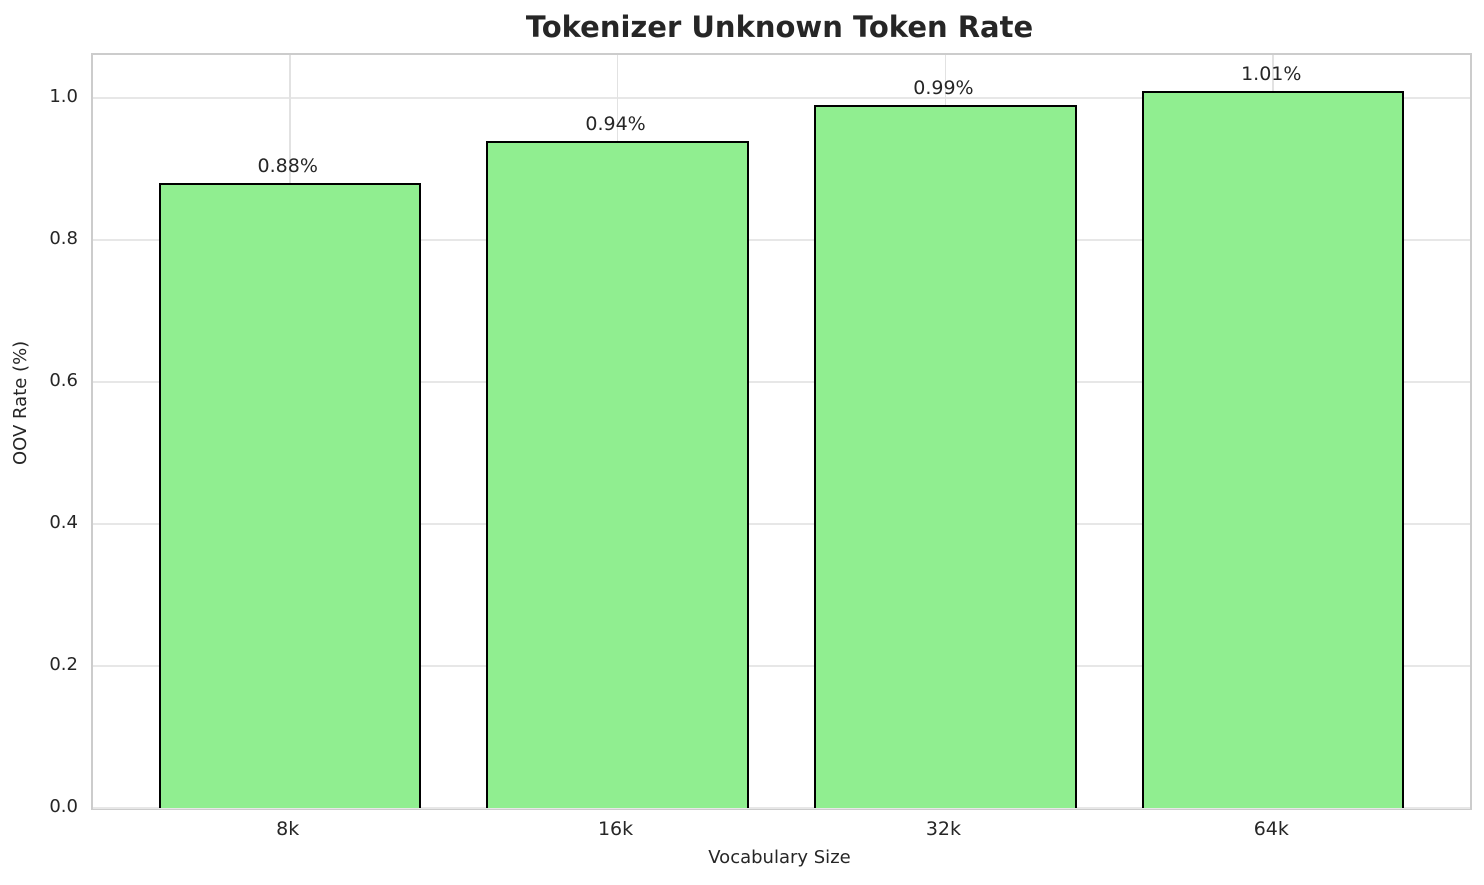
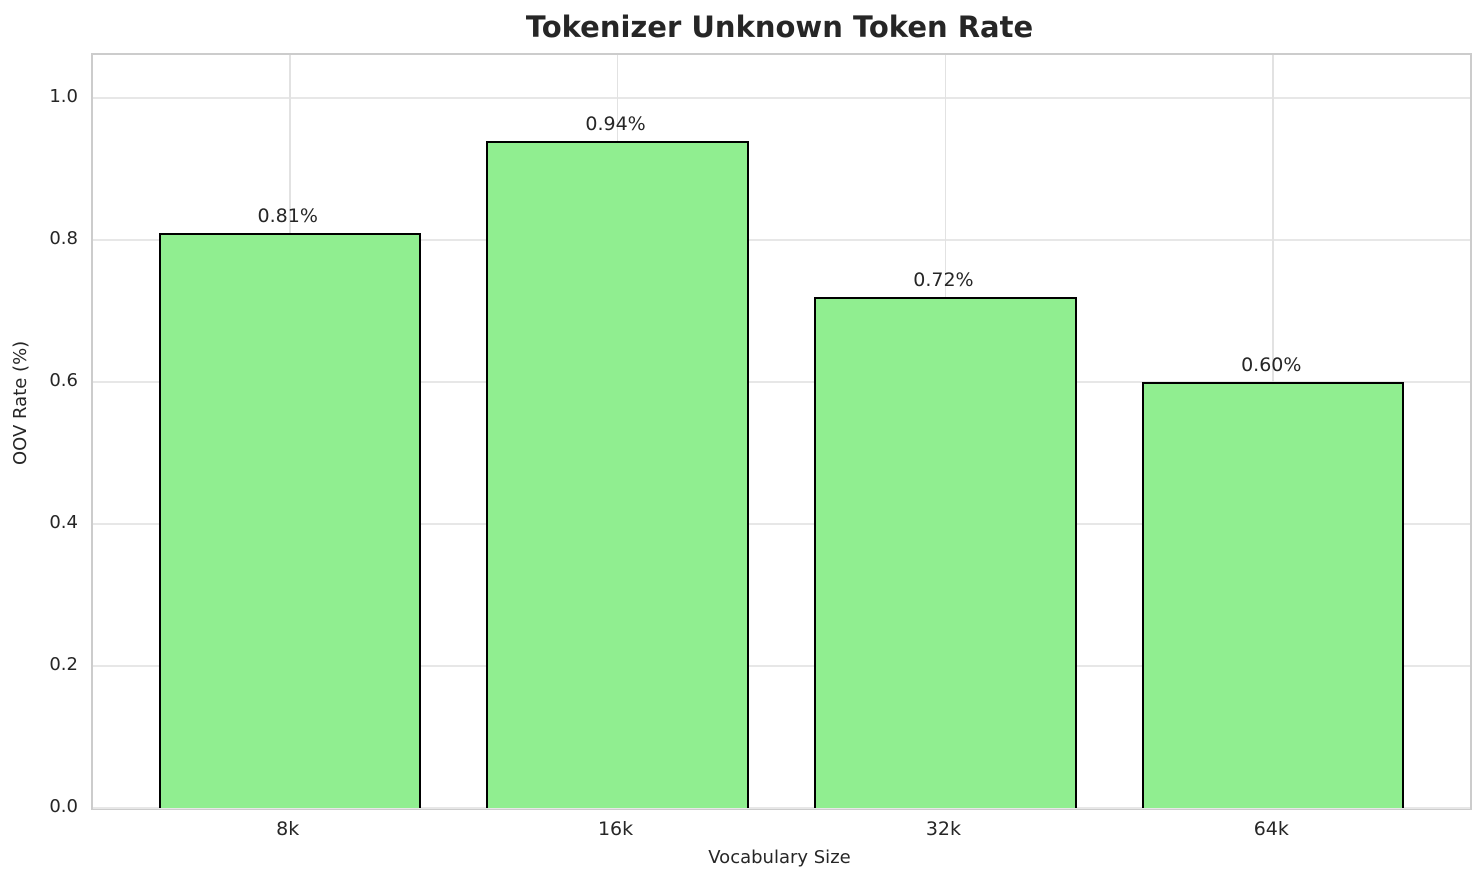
8k: 0.88% -> 0.81%
32k: 0.99% -> 0.72%
64k: 1.01% -> 0.60%
